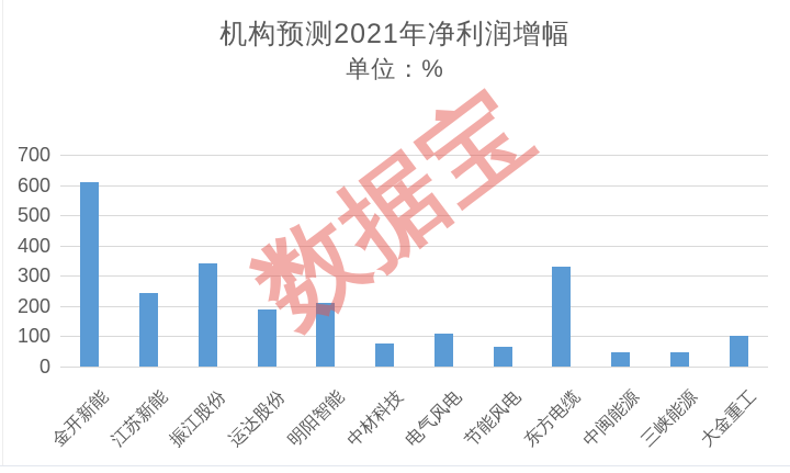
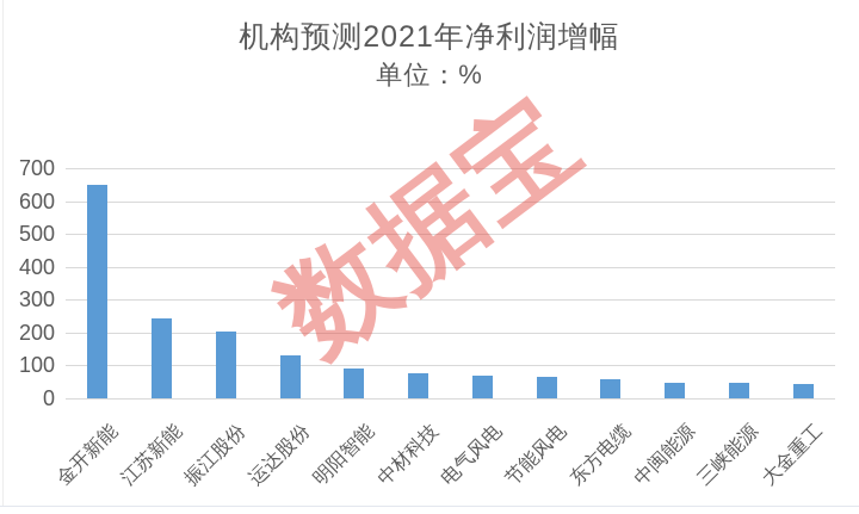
金开新能: 610 -> 650
振江股份: 340 -> 200
运达股份: 190 -> 130
明阳智能: 210 -> 90
电气风电: 110 -> 70
东方电缆: 330 -> 60
大金重工: 100 -> 40
